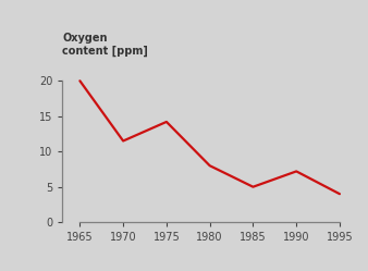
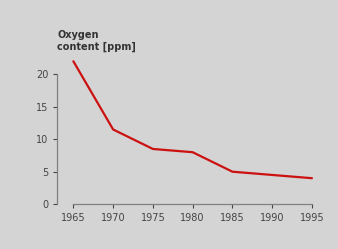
1965: 20.0 -> 22.0
1975: 14.2 -> 8.5
1990: 7.2 -> 4.5
